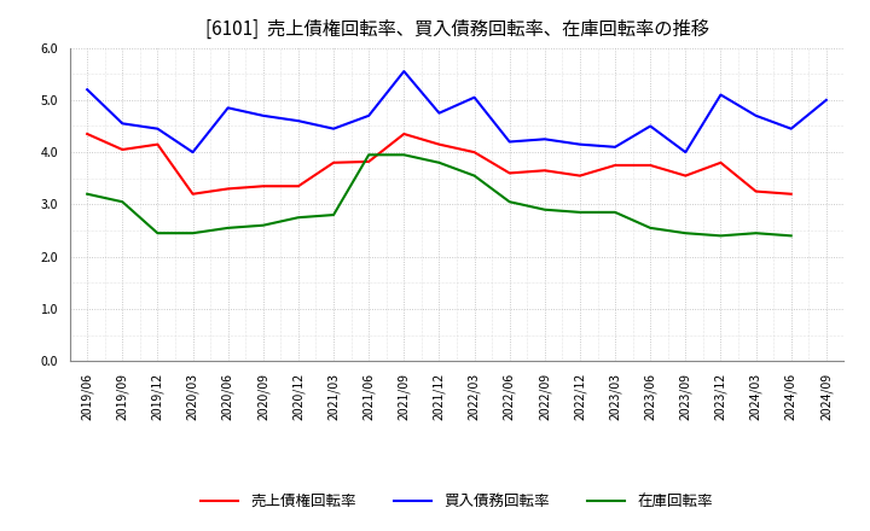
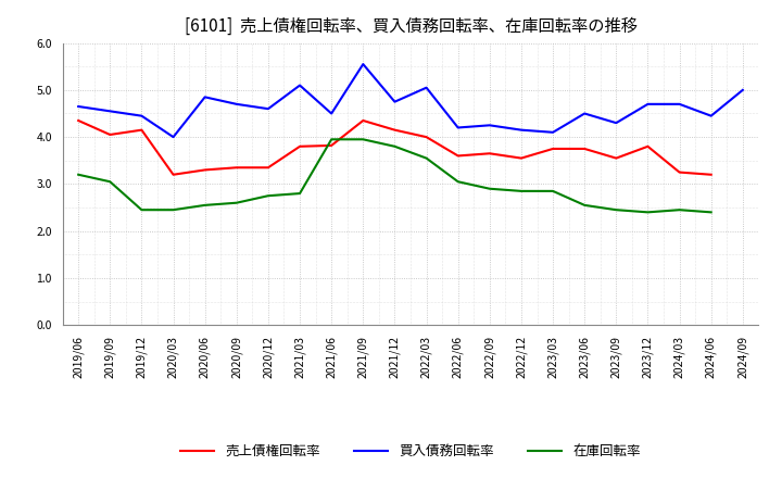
買入債務回転率/2019/06: 5.20 -> 4.65
買入債務回転率/2021/03: 4.45 -> 5.10
買入債務回転率/2021/06: 4.70 -> 4.50
買入債務回転率/2023/09: 4.00 -> 4.30
買入債務回転率/2023/12: 5.10 -> 4.70
